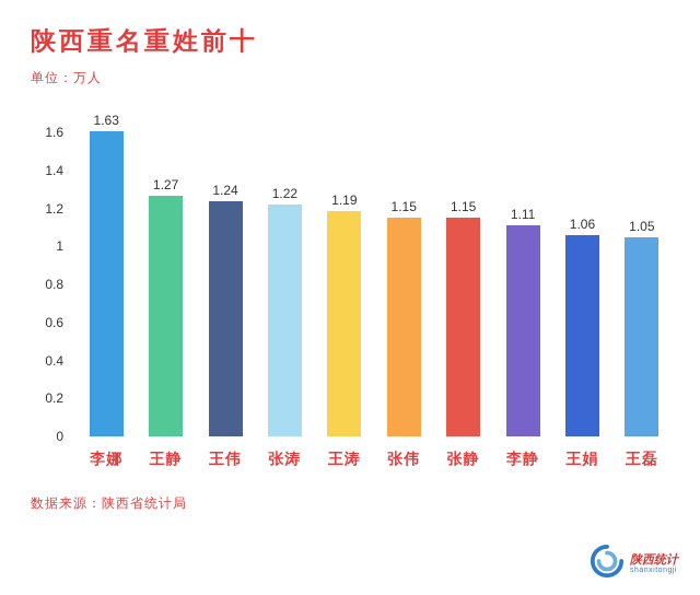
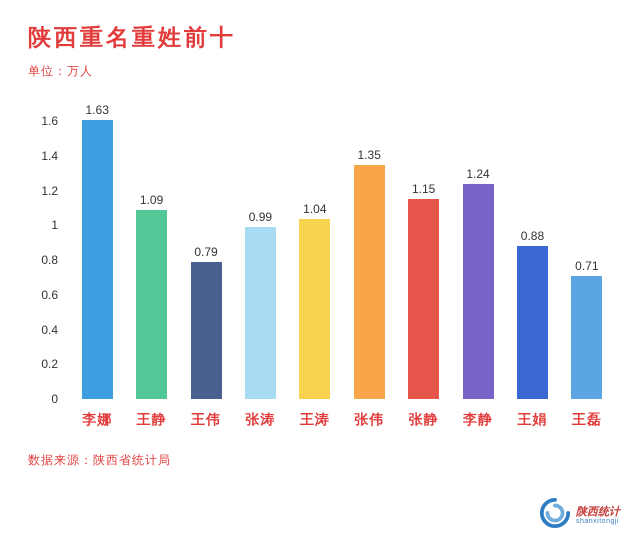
王静: 1.27 -> 1.09
王伟: 1.24 -> 0.79
张涛: 1.22 -> 0.99
王涛: 1.19 -> 1.04
张伟: 1.15 -> 1.35
李静: 1.11 -> 1.24
王娟: 1.06 -> 0.88
王磊: 1.05 -> 0.71
